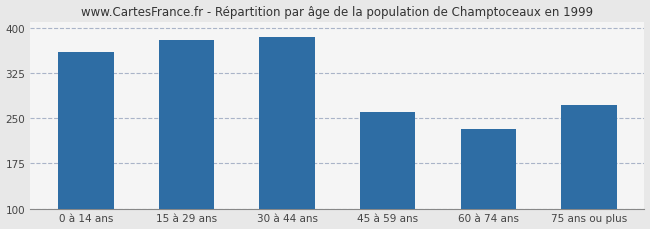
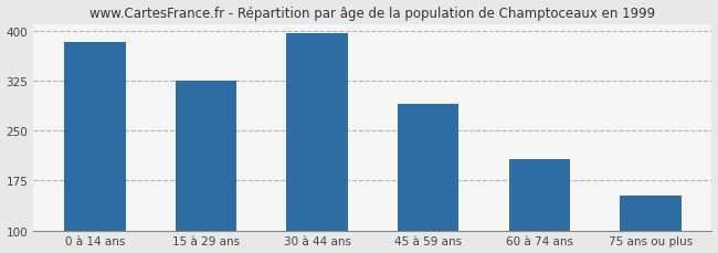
0 à 14 ans: 360 -> 383
15 à 29 ans: 380 -> 325
30 à 44 ans: 384 -> 396
45 à 59 ans: 260 -> 290
60 à 74 ans: 232 -> 207
75 ans ou plus: 272 -> 152
